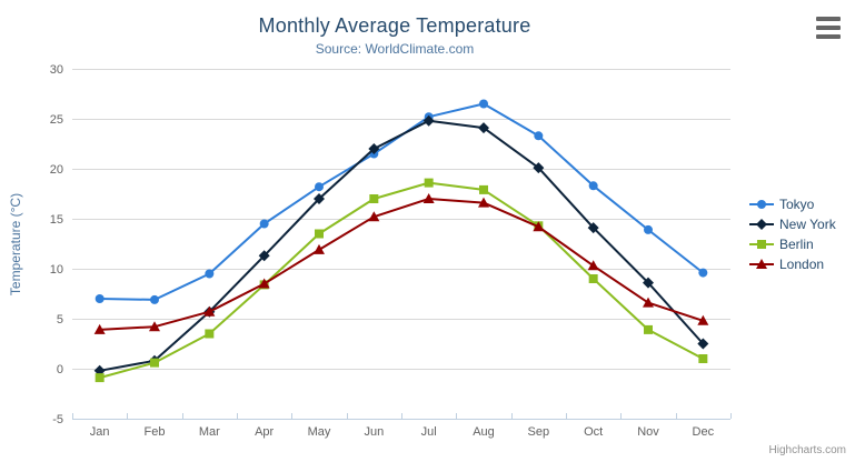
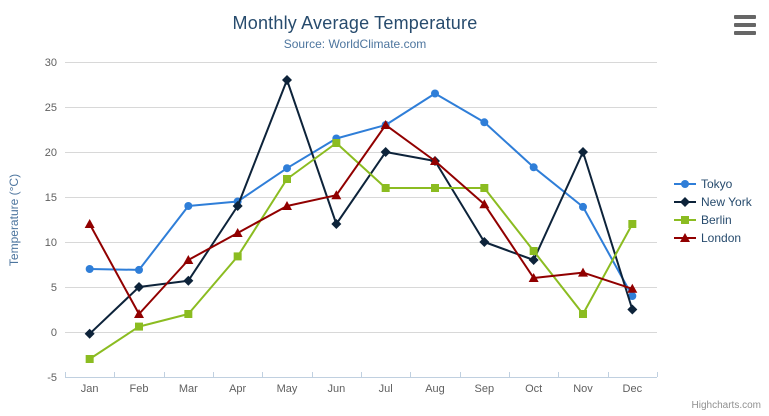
Berlin/Jan: -1 -> -3
London/Jan: 4 -> 12
New York/Feb: 1 -> 5
London/Feb: 4 -> 2
Tokyo/Mar: 10 -> 14
Berlin/Mar: 4 -> 2
London/Mar: 6 -> 8
New York/Apr: 11 -> 14
London/Apr: 8 -> 11
New York/May: 17 -> 28
Berlin/May: 14 -> 17
London/May: 12 -> 14
New York/Jun: 22 -> 12
Berlin/Jun: 17 -> 21
Tokyo/Jul: 25 -> 23
New York/Jul: 25 -> 20
Berlin/Jul: 19 -> 16
London/Jul: 17 -> 23
New York/Aug: 24 -> 19
Berlin/Aug: 18 -> 16
London/Aug: 17 -> 19
New York/Sep: 20 -> 10
Berlin/Sep: 14 -> 16
New York/Oct: 14 -> 8
London/Oct: 10 -> 6
New York/Nov: 9 -> 20
Berlin/Nov: 4 -> 2
Tokyo/Dec: 10 -> 4
Berlin/Dec: 1 -> 12
